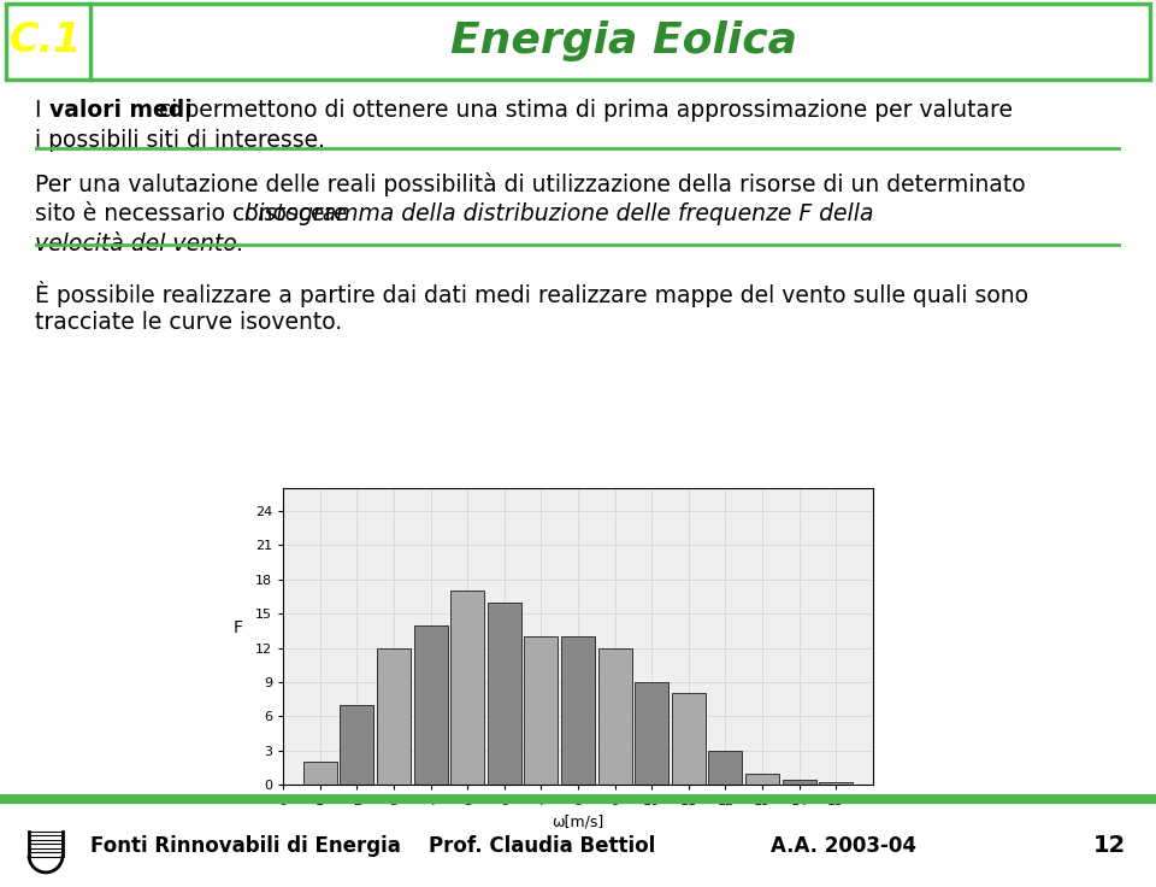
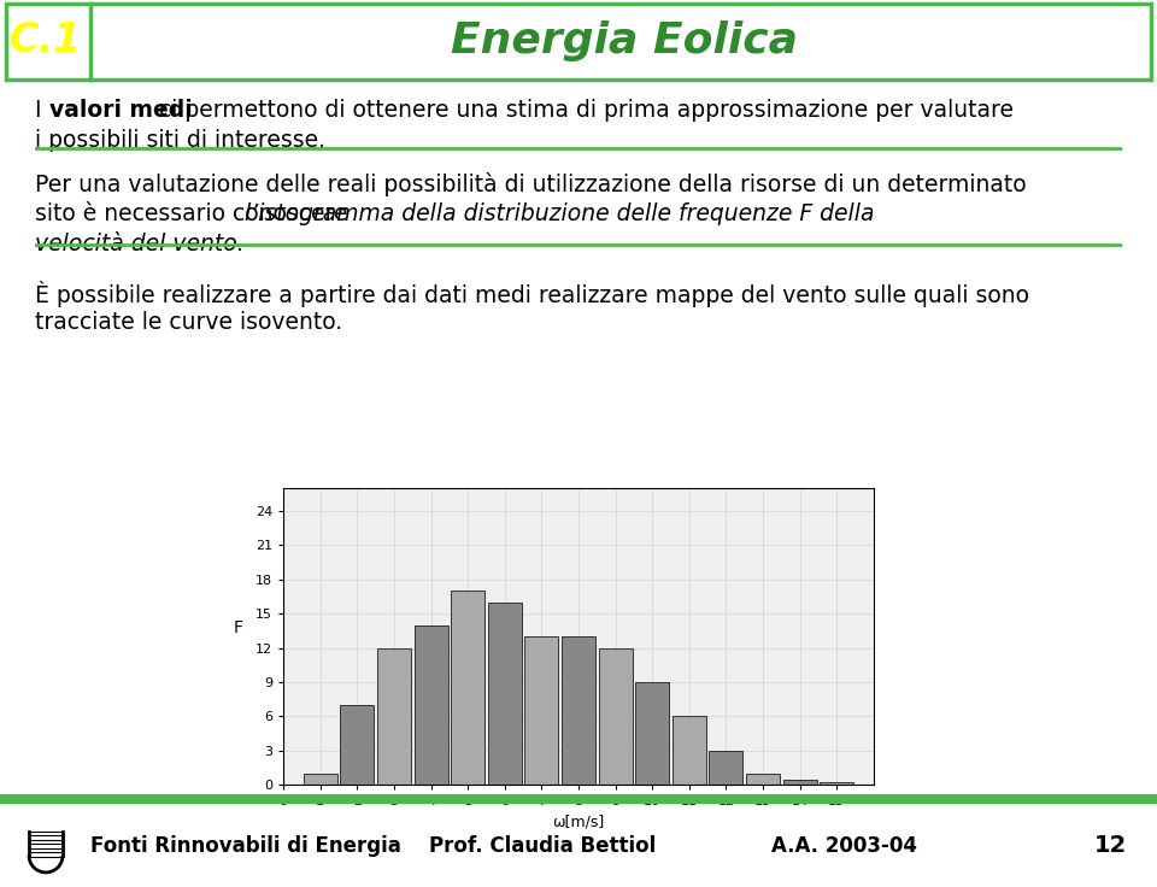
1: 2.0 -> 1.0
11: 8.0 -> 6.0
